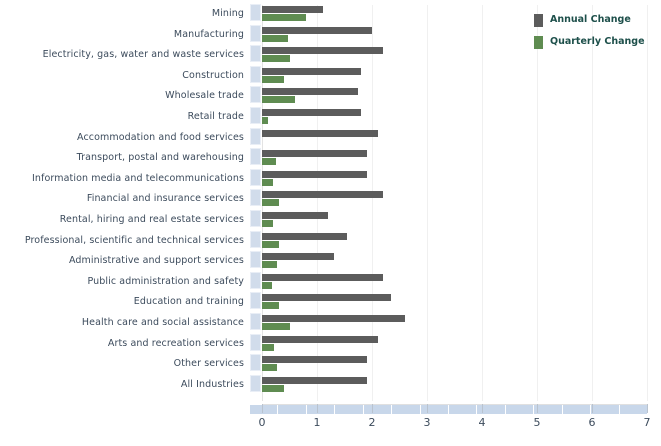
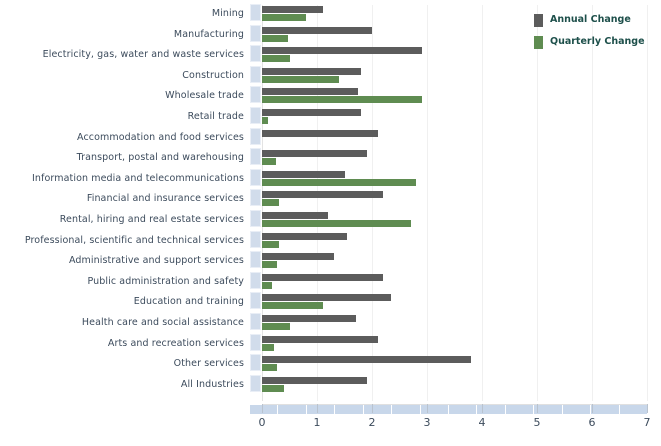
Annual Change/Electricity, gas, water and waste services: 2.2 -> 2.9
Quarterly Change/Construction: 0.4 -> 1.4
Quarterly Change/Wholesale trade: 0.6 -> 2.9
Annual Change/Information media and telecommunications: 1.9 -> 1.5
Quarterly Change/Information media and telecommunications: 0.2 -> 2.8
Quarterly Change/Rental, hiring and real estate services: 0.2 -> 2.7
Quarterly Change/Education and training: 0.3 -> 1.1
Annual Change/Health care and social assistance: 2.6 -> 1.7
Annual Change/Other services: 1.9 -> 3.8
